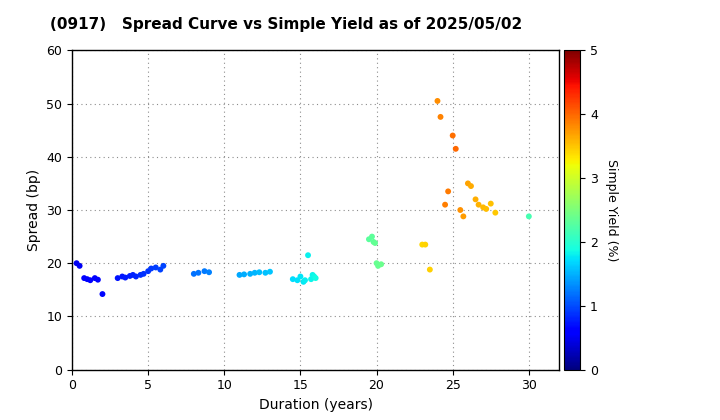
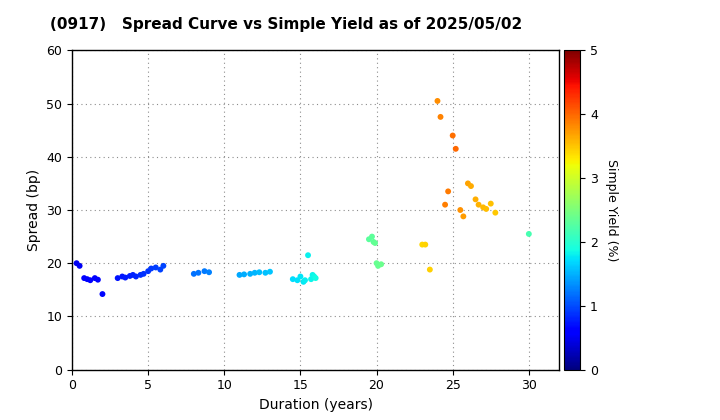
30: 28.8 -> 25.5
